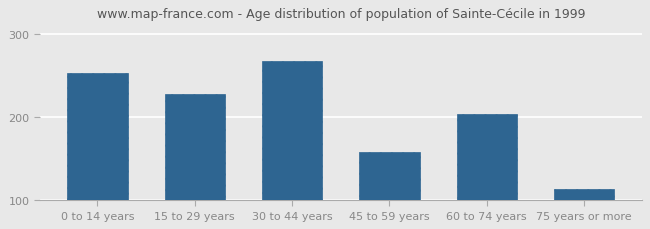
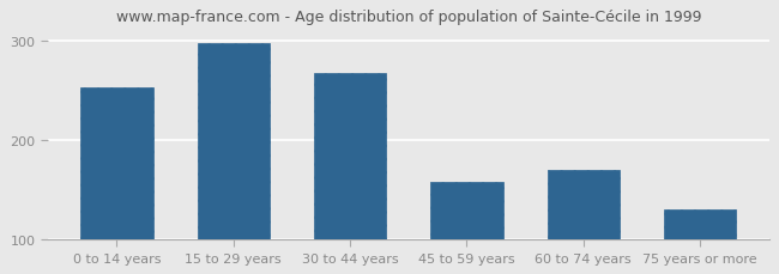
15 to 29 years: 228 -> 298
60 to 74 years: 204 -> 170
75 years or more: 113 -> 130
